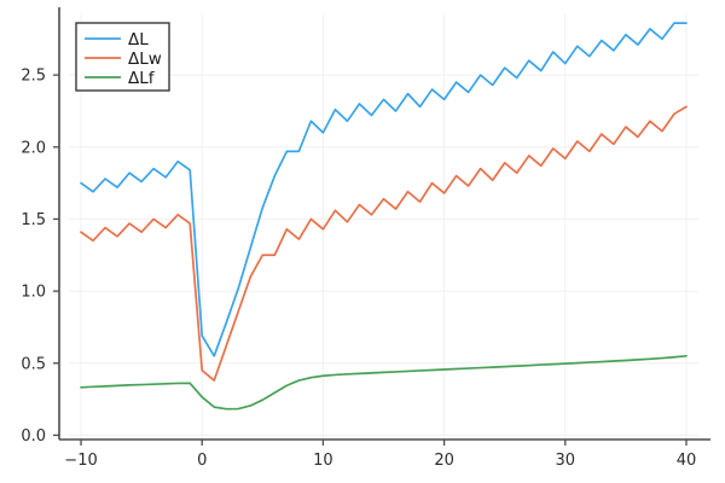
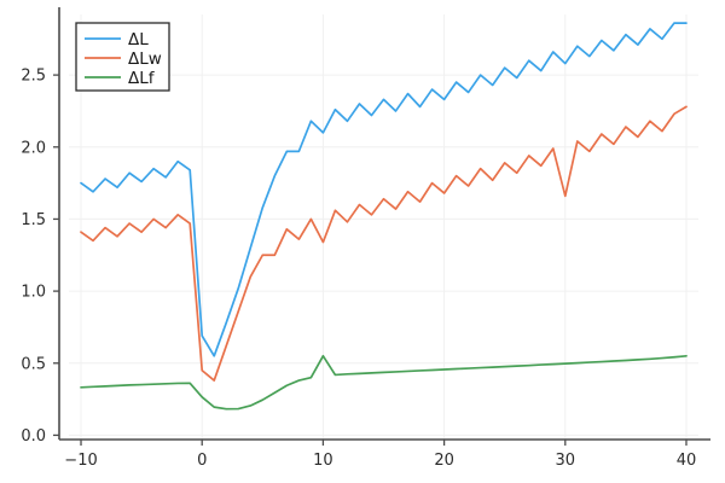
ΔLw/10: 1.43 -> 1.34
ΔLf/10: 0.41 -> 0.55
ΔLw/30: 1.92 -> 1.66
